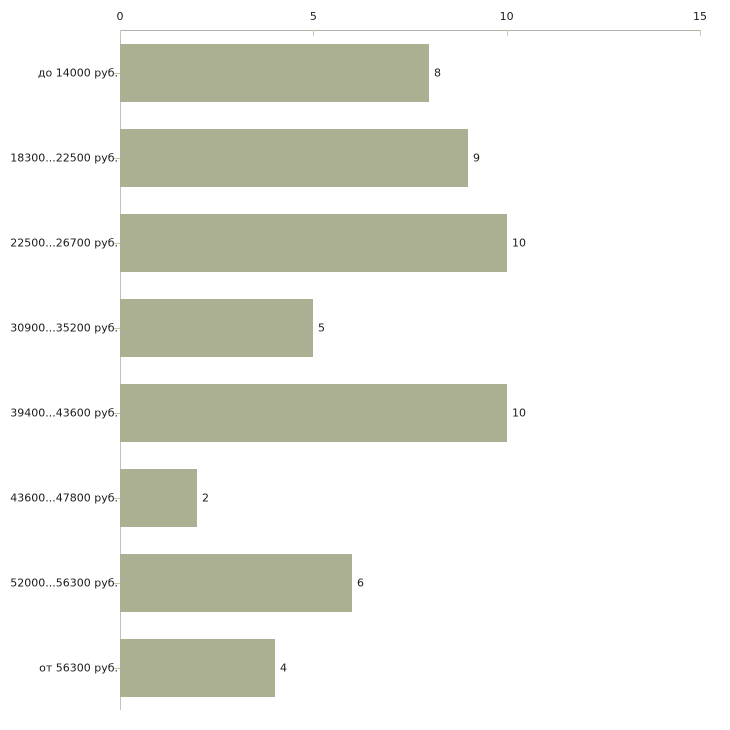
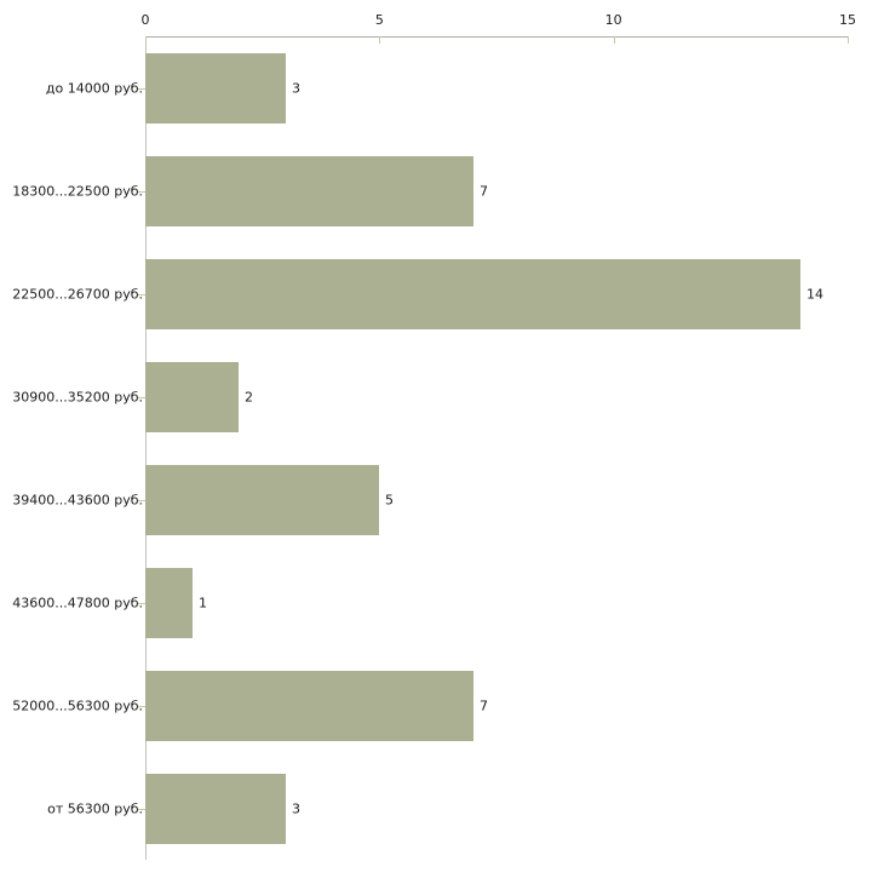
до 14000 руб.: 8 -> 3
18300...22500 руб.: 9 -> 7
22500...26700 руб.: 10 -> 14
30900...35200 руб.: 5 -> 2
39400...43600 руб.: 10 -> 5
43600...47800 руб.: 2 -> 1
52000...56300 руб.: 6 -> 7
от 56300 руб.: 4 -> 3
